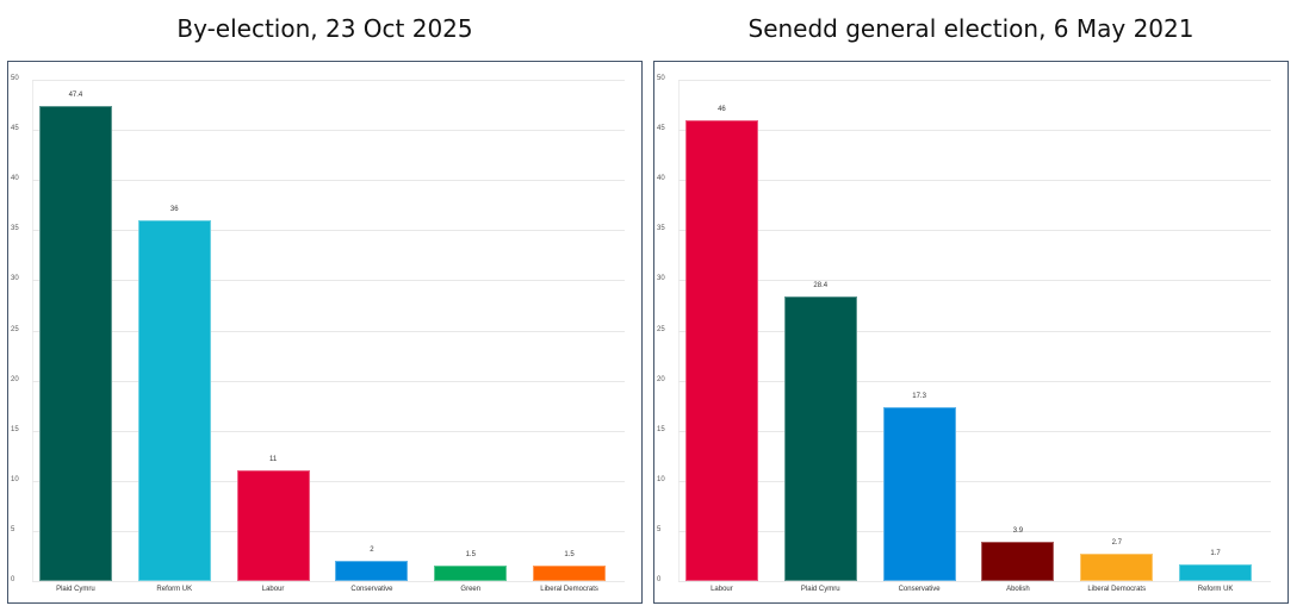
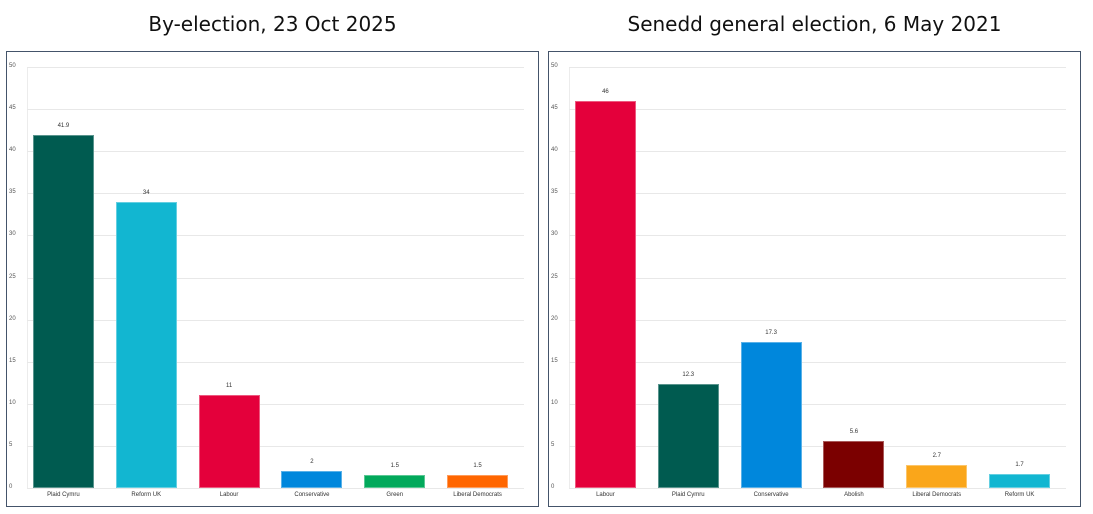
By-election, 23 Oct 2025/Plaid Cymru: 47.4 -> 41.9
By-election, 23 Oct 2025/Reform UK: 36 -> 34
Senedd general election, 6 May 2021/Plaid Cymru: 28.4 -> 12.3
Senedd general election, 6 May 2021/Abolish: 3.9 -> 5.6
